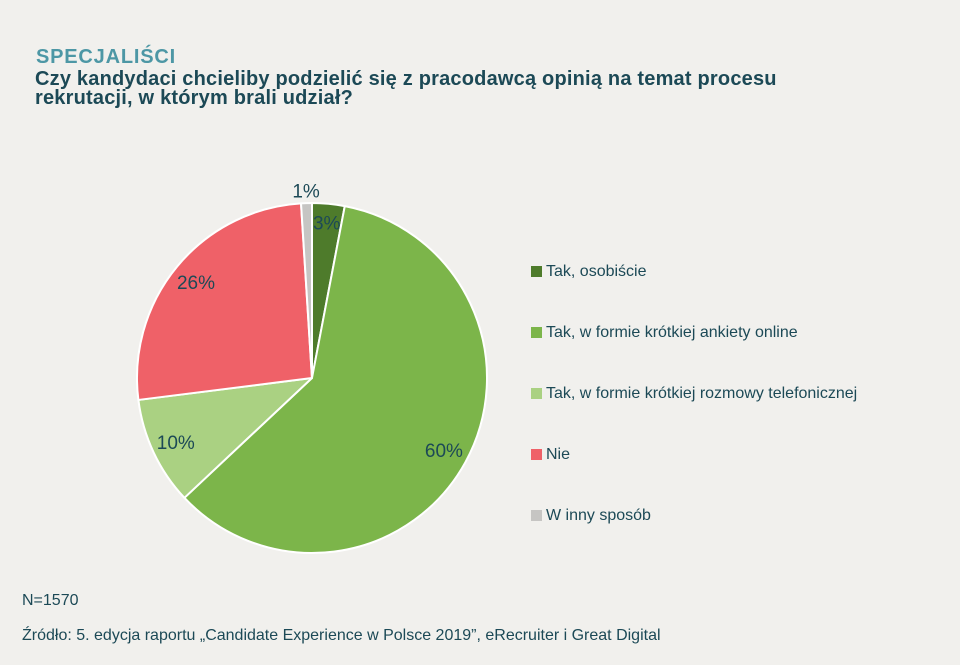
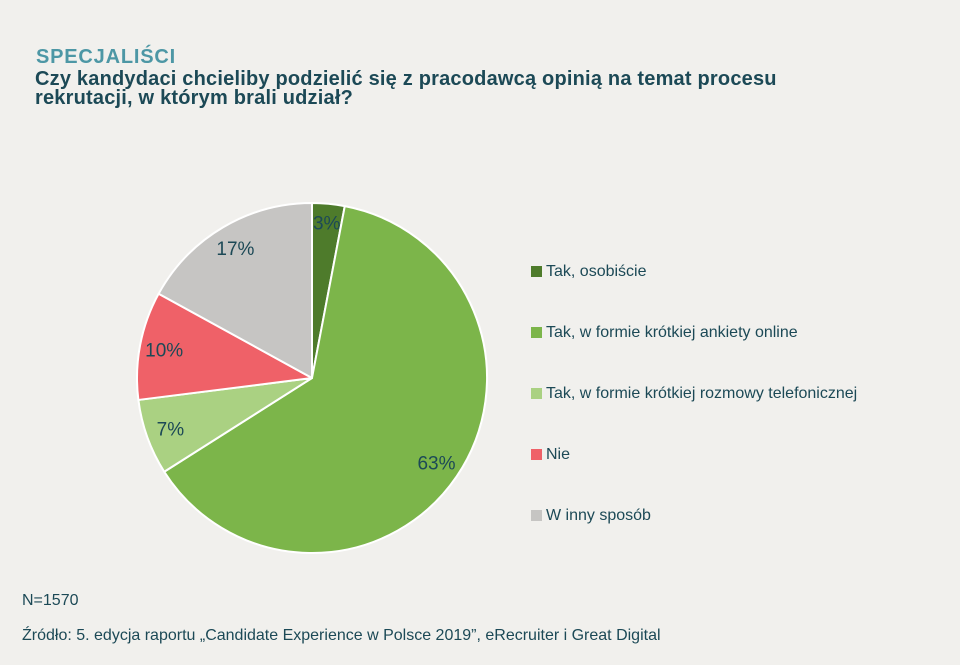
Tak, w formie krótkiej ankiety online: 60% -> 63%
Tak, w formie krótkiej rozmowy telefonicznej: 10% -> 7%
Nie: 26% -> 10%
W inny sposób: 1% -> 17%
